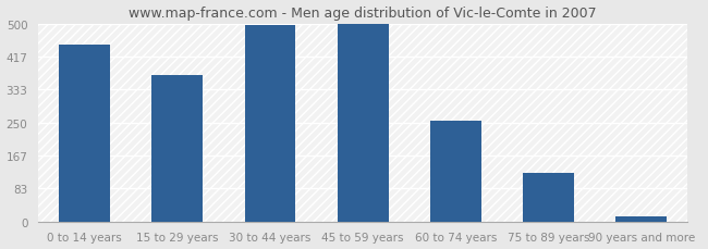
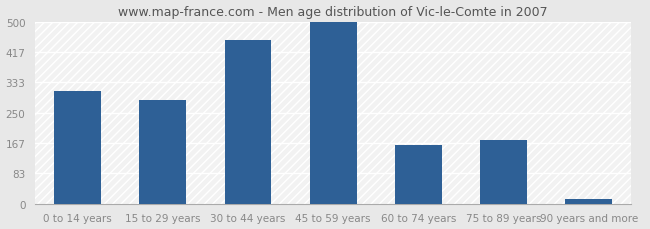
0 to 14 years: 447 -> 310
15 to 29 years: 370 -> 285
30 to 44 years: 497 -> 450
60 to 74 years: 254 -> 160
75 to 89 years: 122 -> 175
